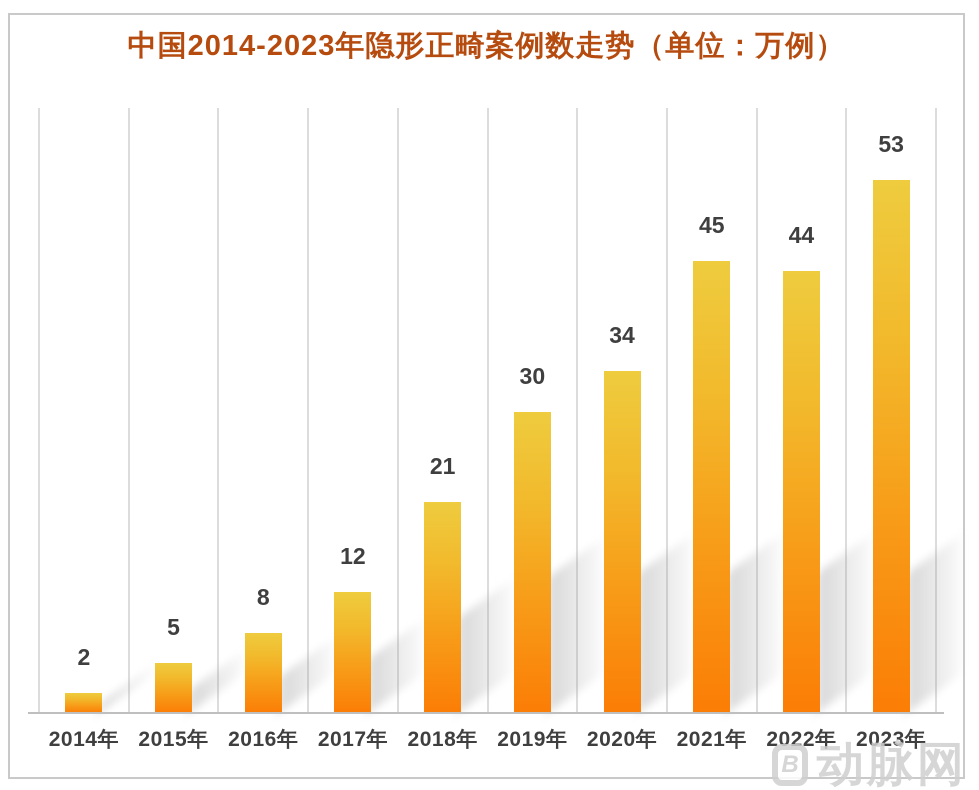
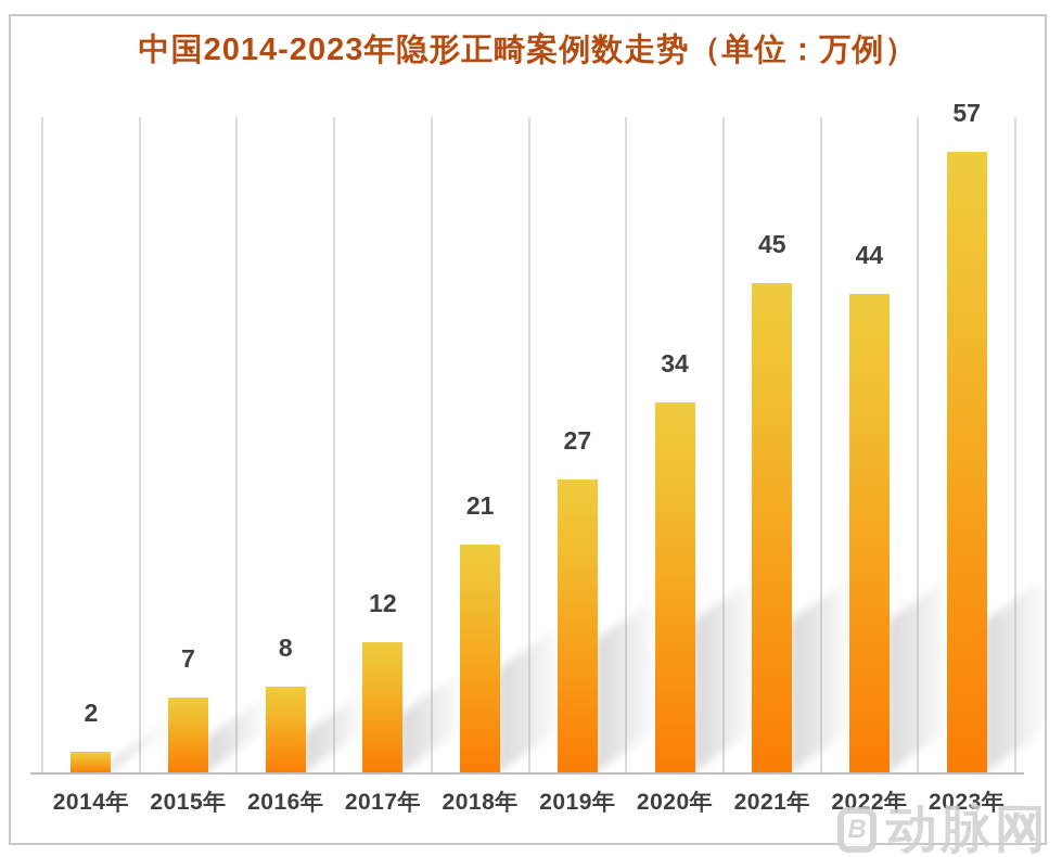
2015年: 5 -> 7
2019年: 30 -> 27
2023年: 53 -> 57
